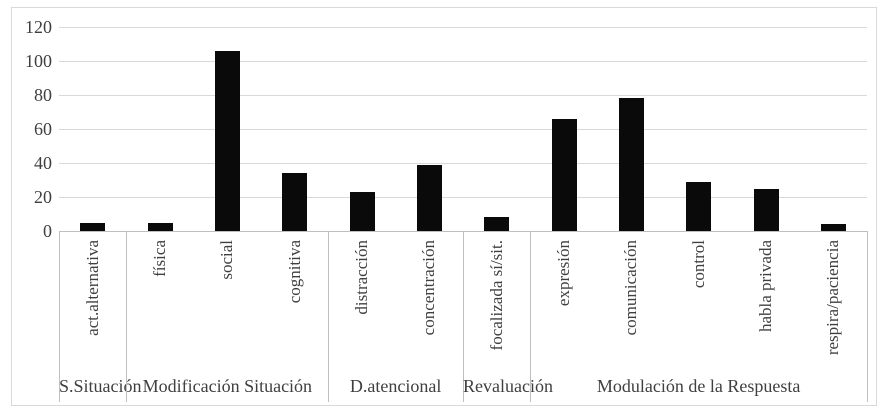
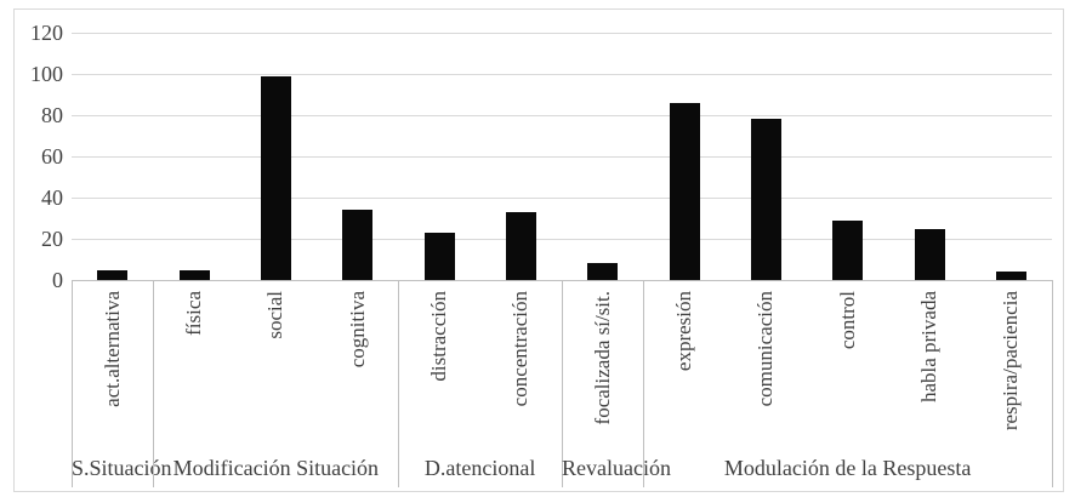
social: 106 -> 99
concentración: 39 -> 33
expresión: 66 -> 86
